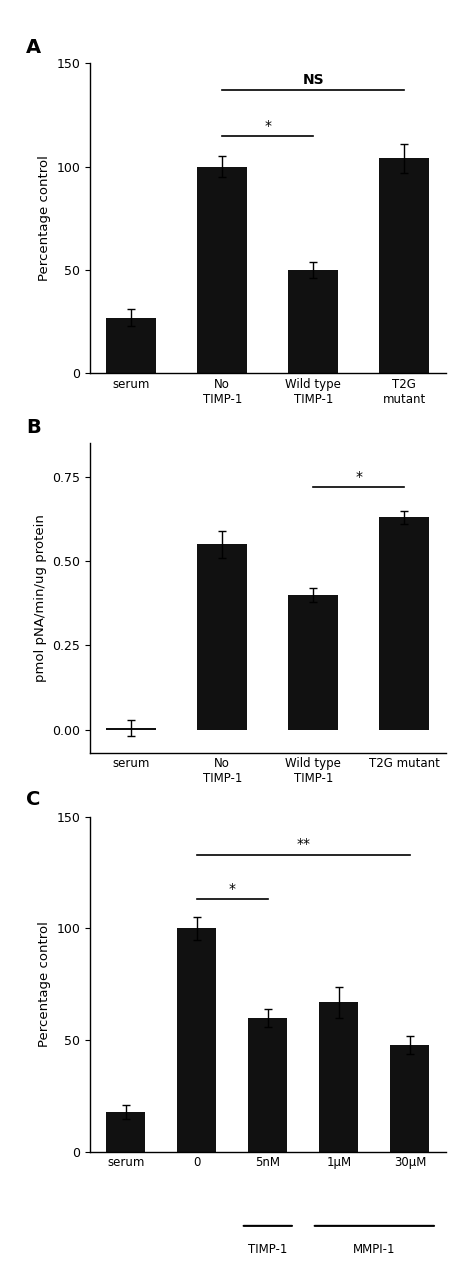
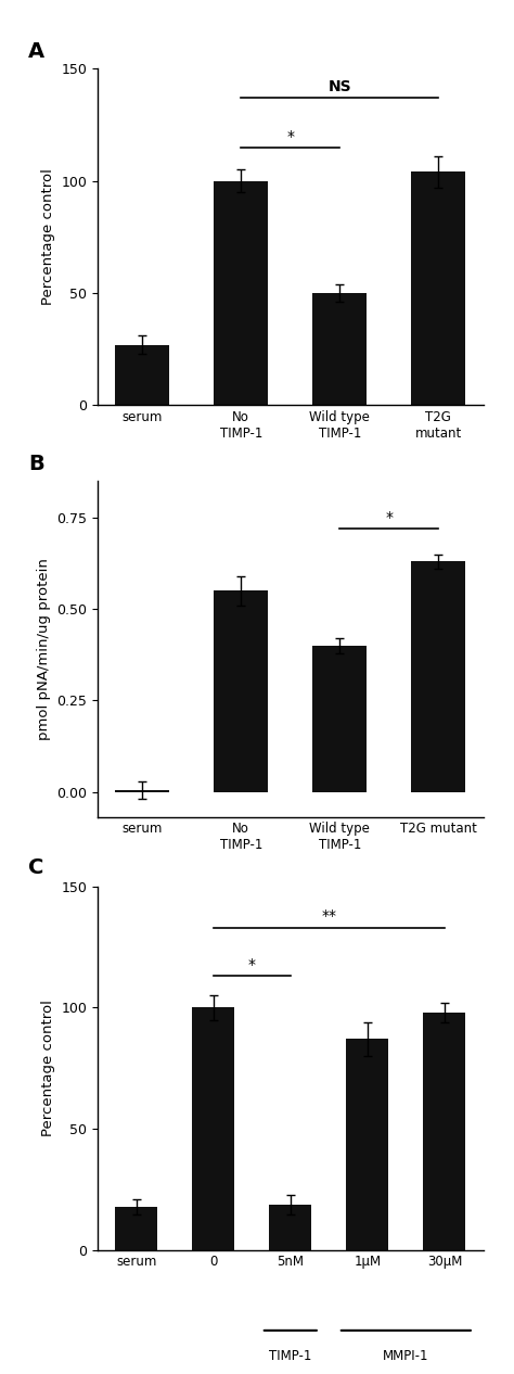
5nM: 60 -> 19
1μM: 67 -> 87
30μM: 48 -> 98
